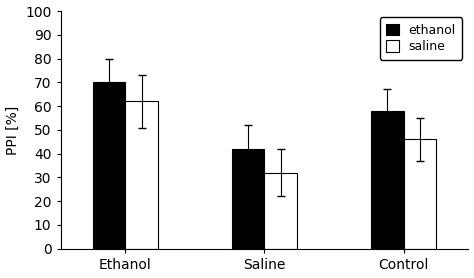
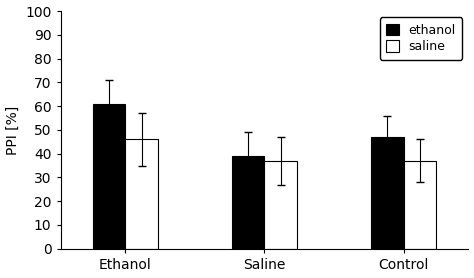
ethanol/Ethanol: 70 -> 61
saline/Ethanol: 62 -> 46
ethanol/Saline: 42 -> 39
saline/Saline: 32 -> 37
ethanol/Control: 58 -> 47
saline/Control: 46 -> 37
